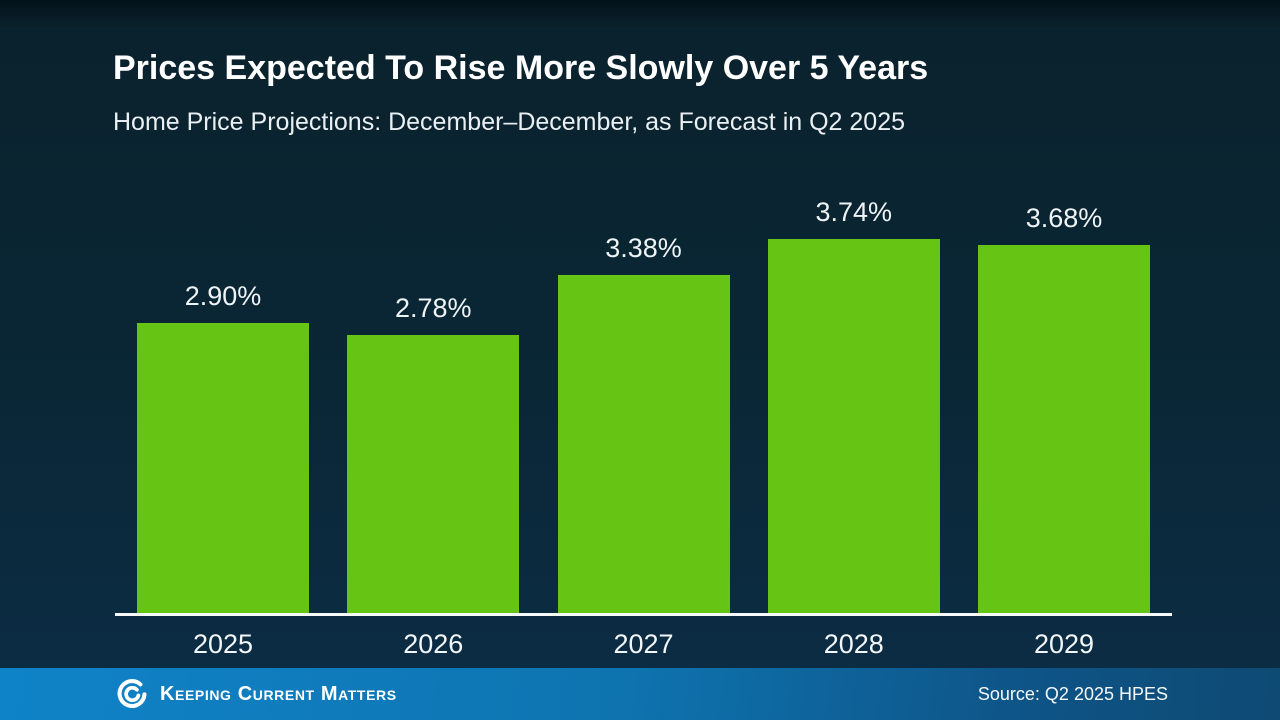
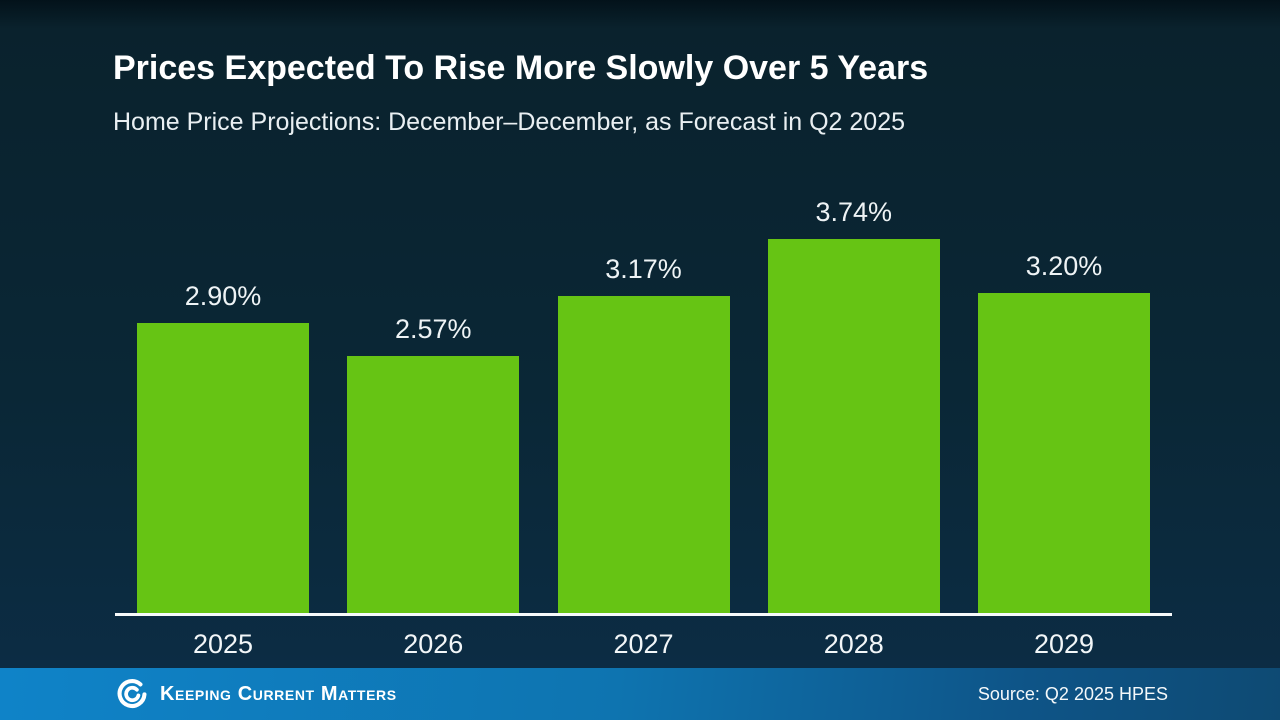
2026: 2.78% -> 2.57%
2027: 3.38% -> 3.17%
2029: 3.68% -> 3.20%
